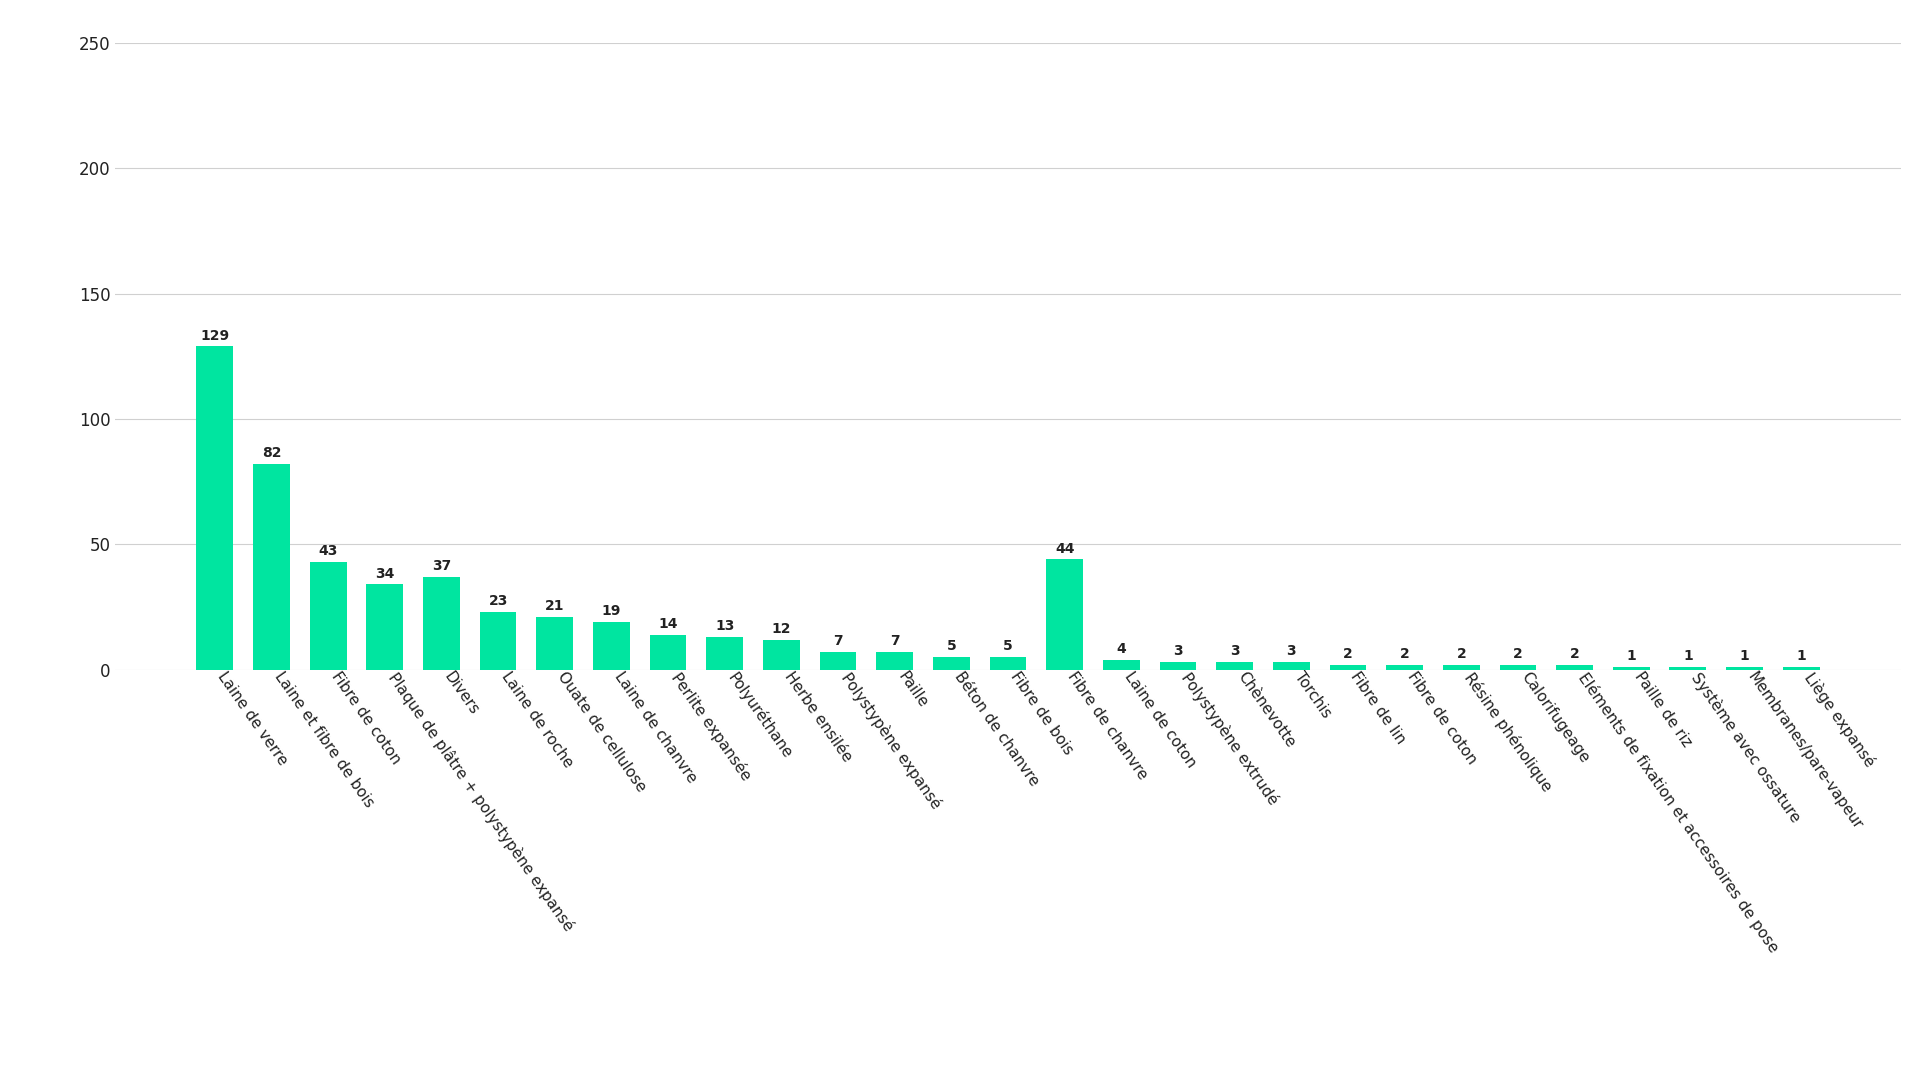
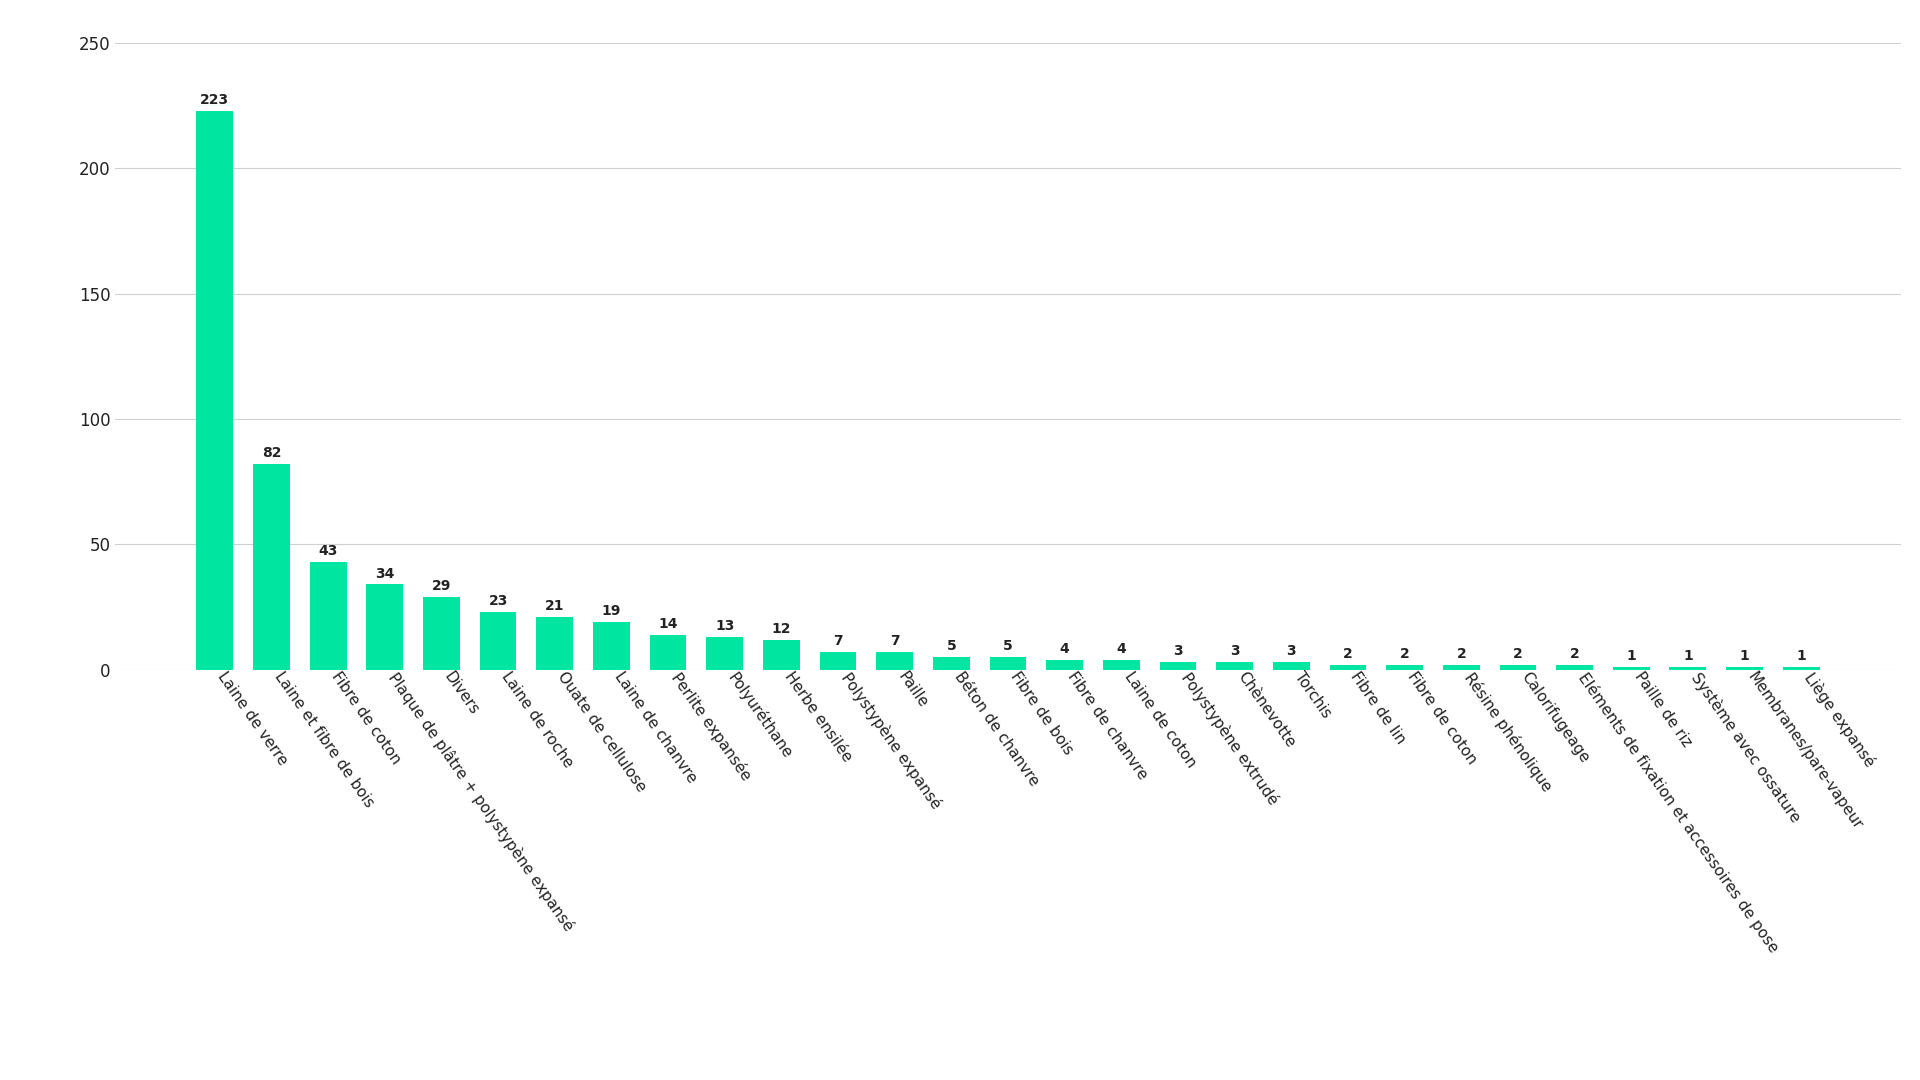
Laine de verre: 129 -> 223
Divers: 37 -> 29
Fibre de chanvre: 44 -> 4
